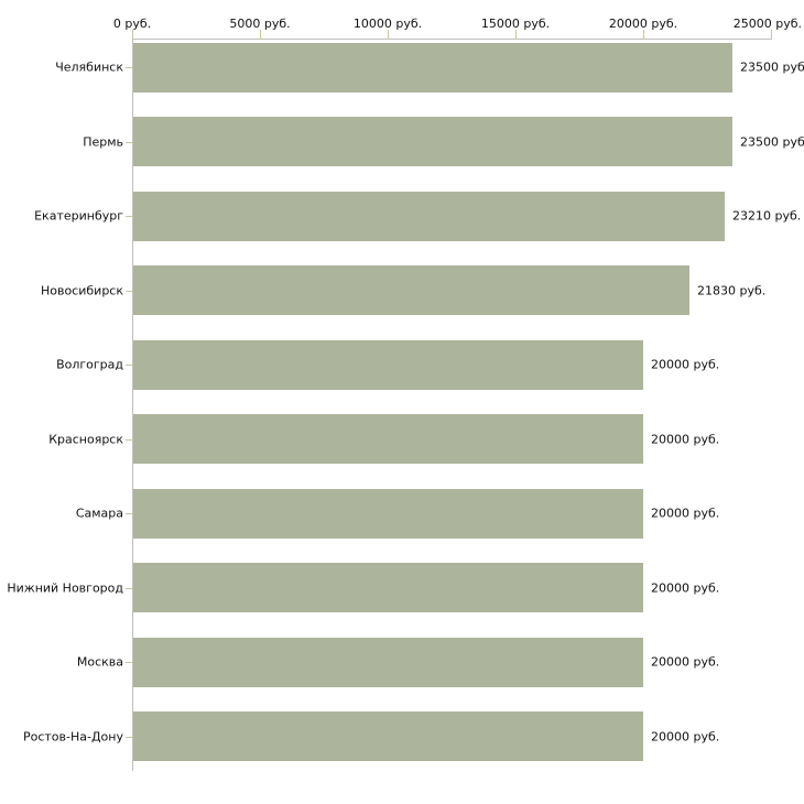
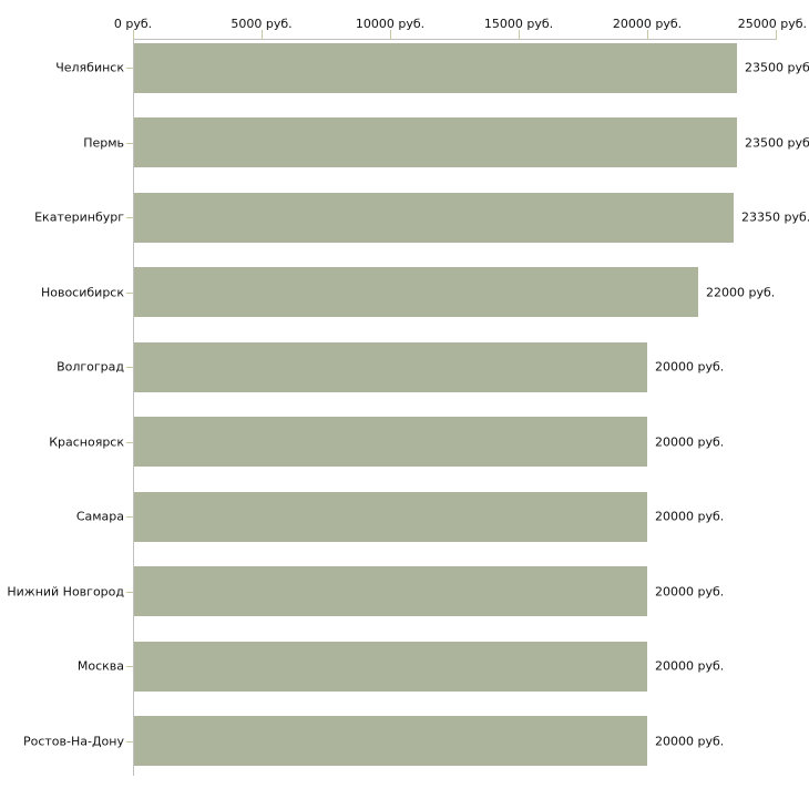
Екатеринбург: 23210 -> 23350
Новосибирск: 21830 -> 22000
